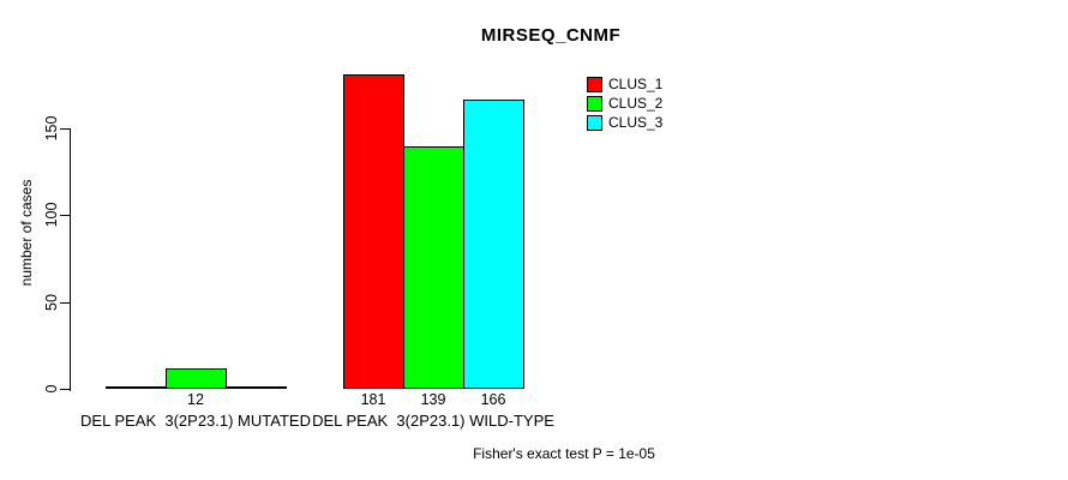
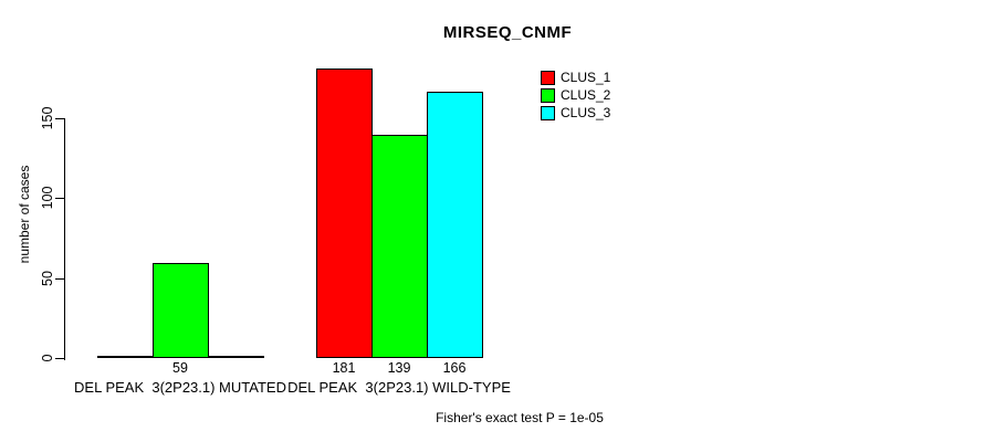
CLUS_2/DEL PEAK 3(2P23.1) MUTATED: 12 -> 59
